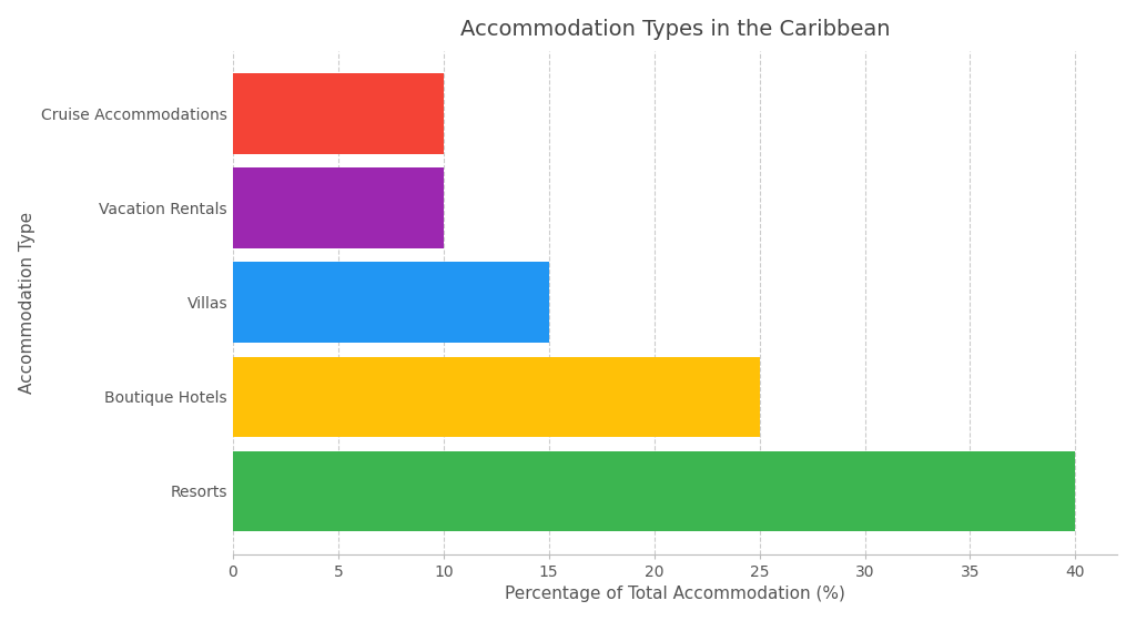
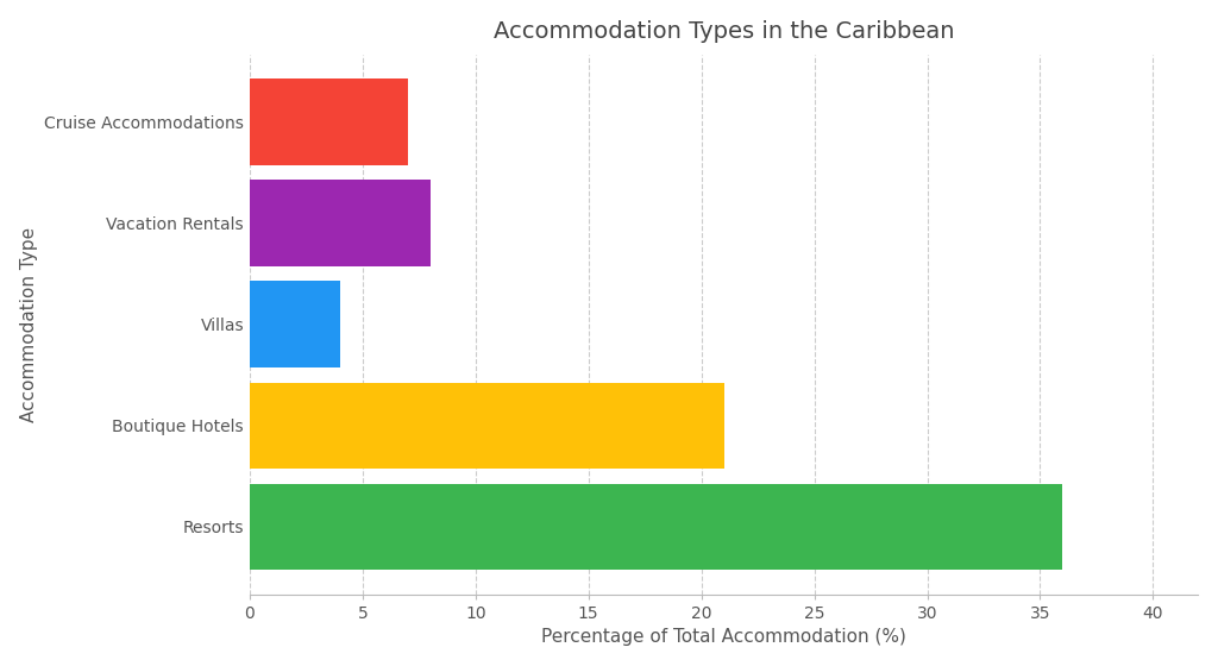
Cruise Accommodations: 10 -> 7
Vacation Rentals: 10 -> 8
Villas: 15 -> 4
Boutique Hotels: 25 -> 21
Resorts: 40 -> 36
